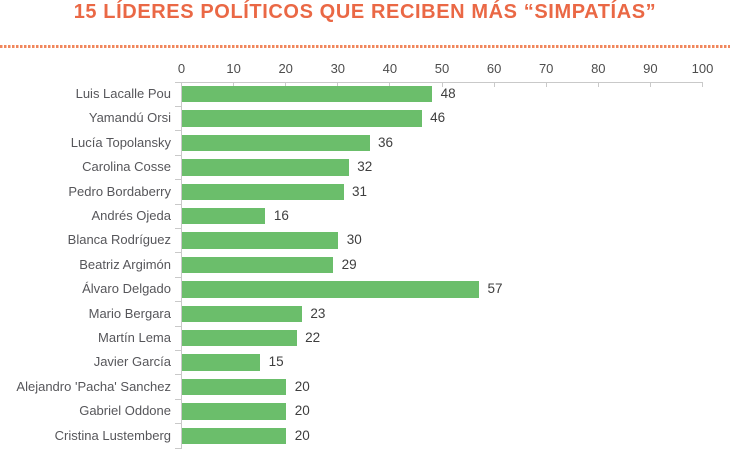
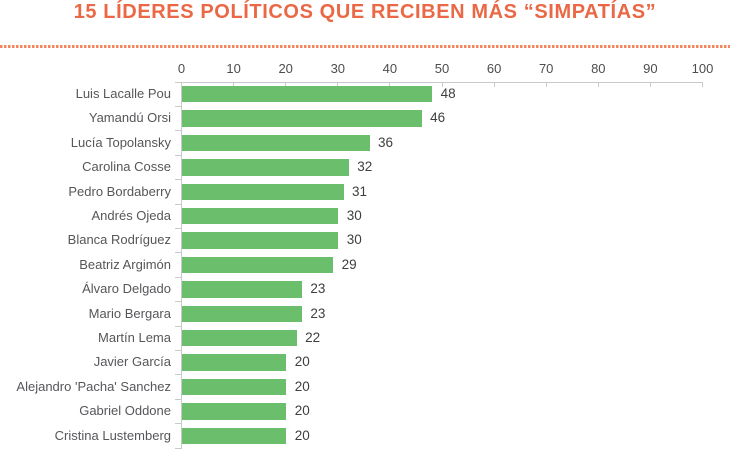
Andrés Ojeda: 16 -> 30
Álvaro Delgado: 57 -> 23
Javier García: 15 -> 20
